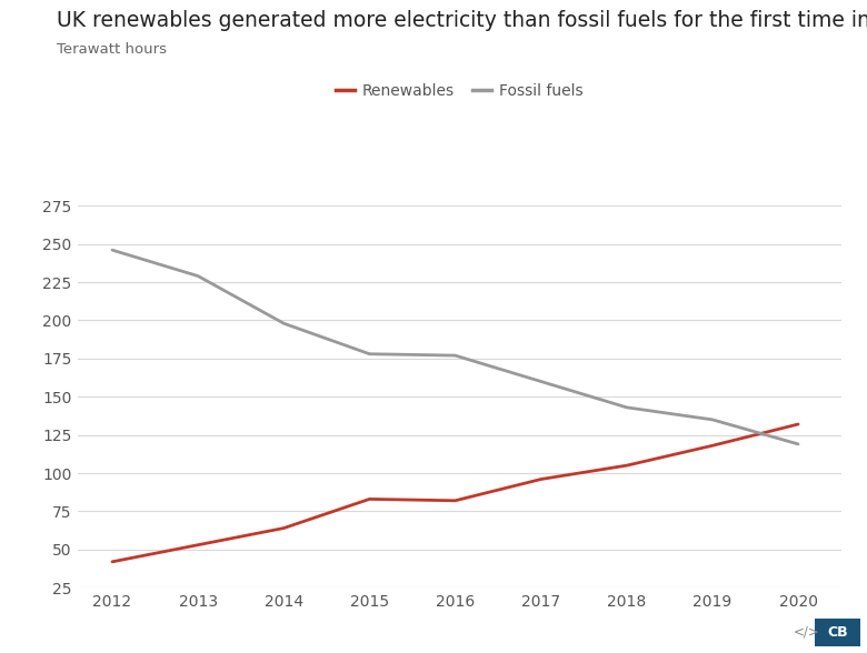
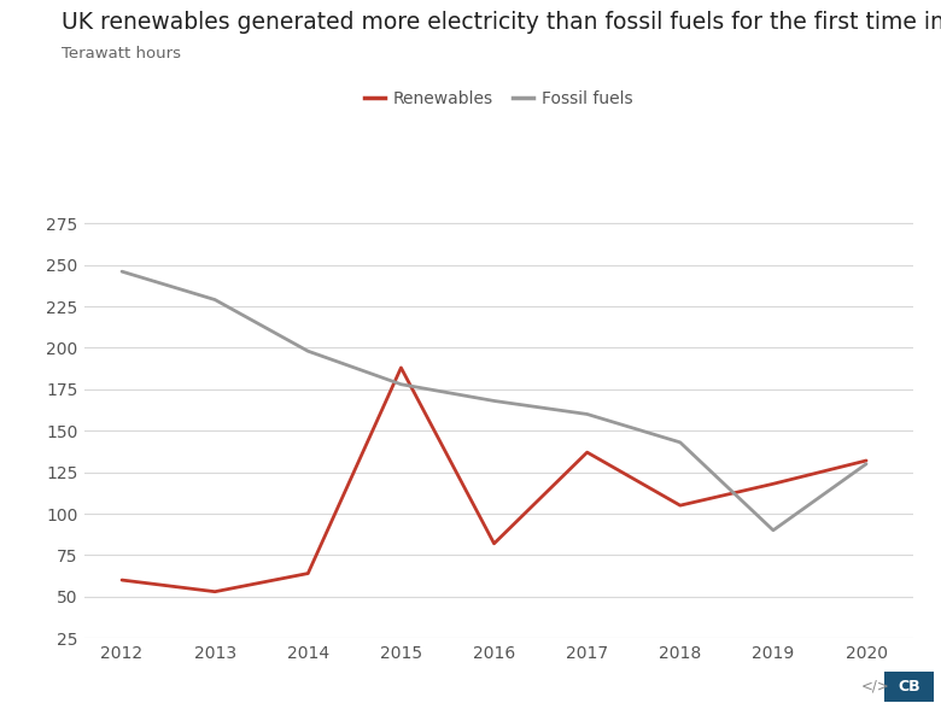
Renewables/2012: 42 -> 60
Renewables/2015: 83 -> 188
Fossil fuels/2016: 177 -> 168
Renewables/2017: 96 -> 137
Fossil fuels/2019: 135 -> 90
Fossil fuels/2020: 119 -> 130
